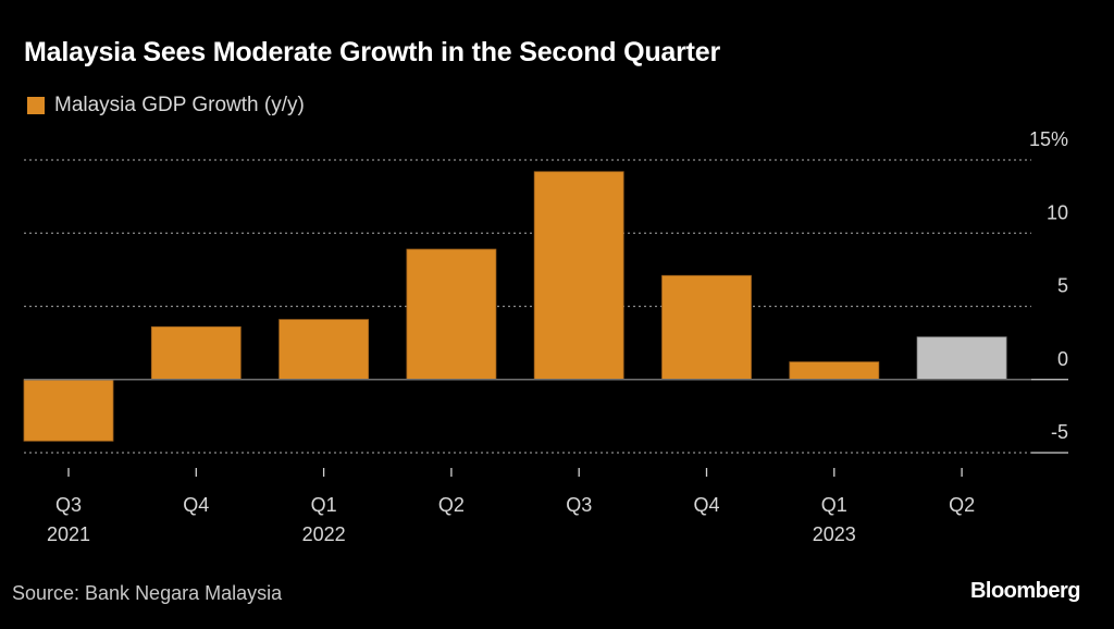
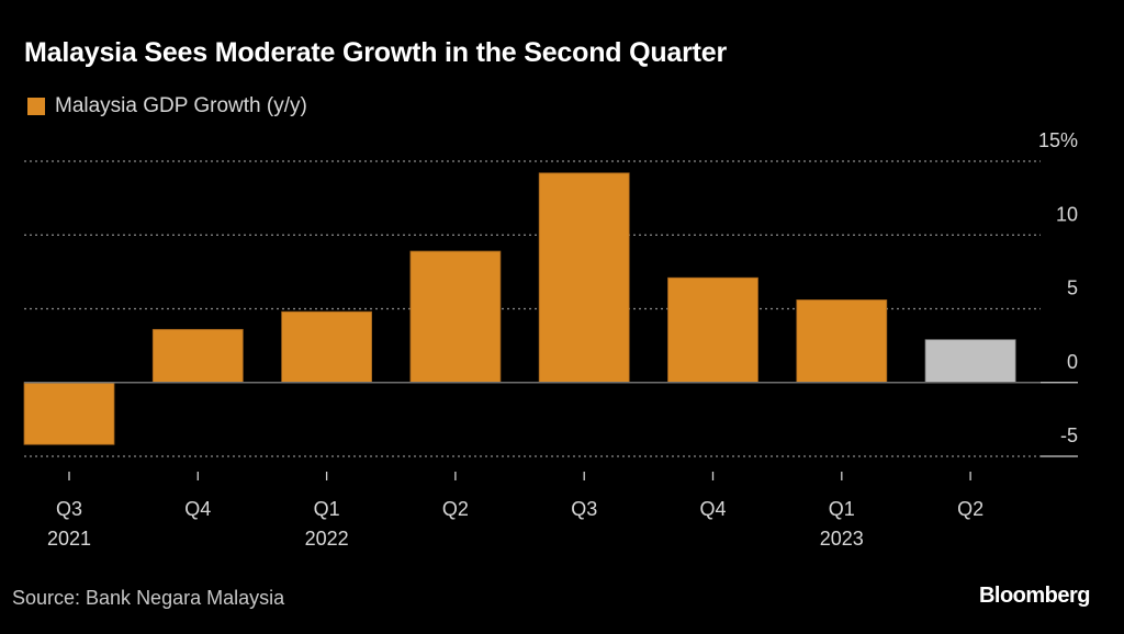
Q1 2022: 4.1% -> 4.8%
Q1 2023: 1.2% -> 5.6%
